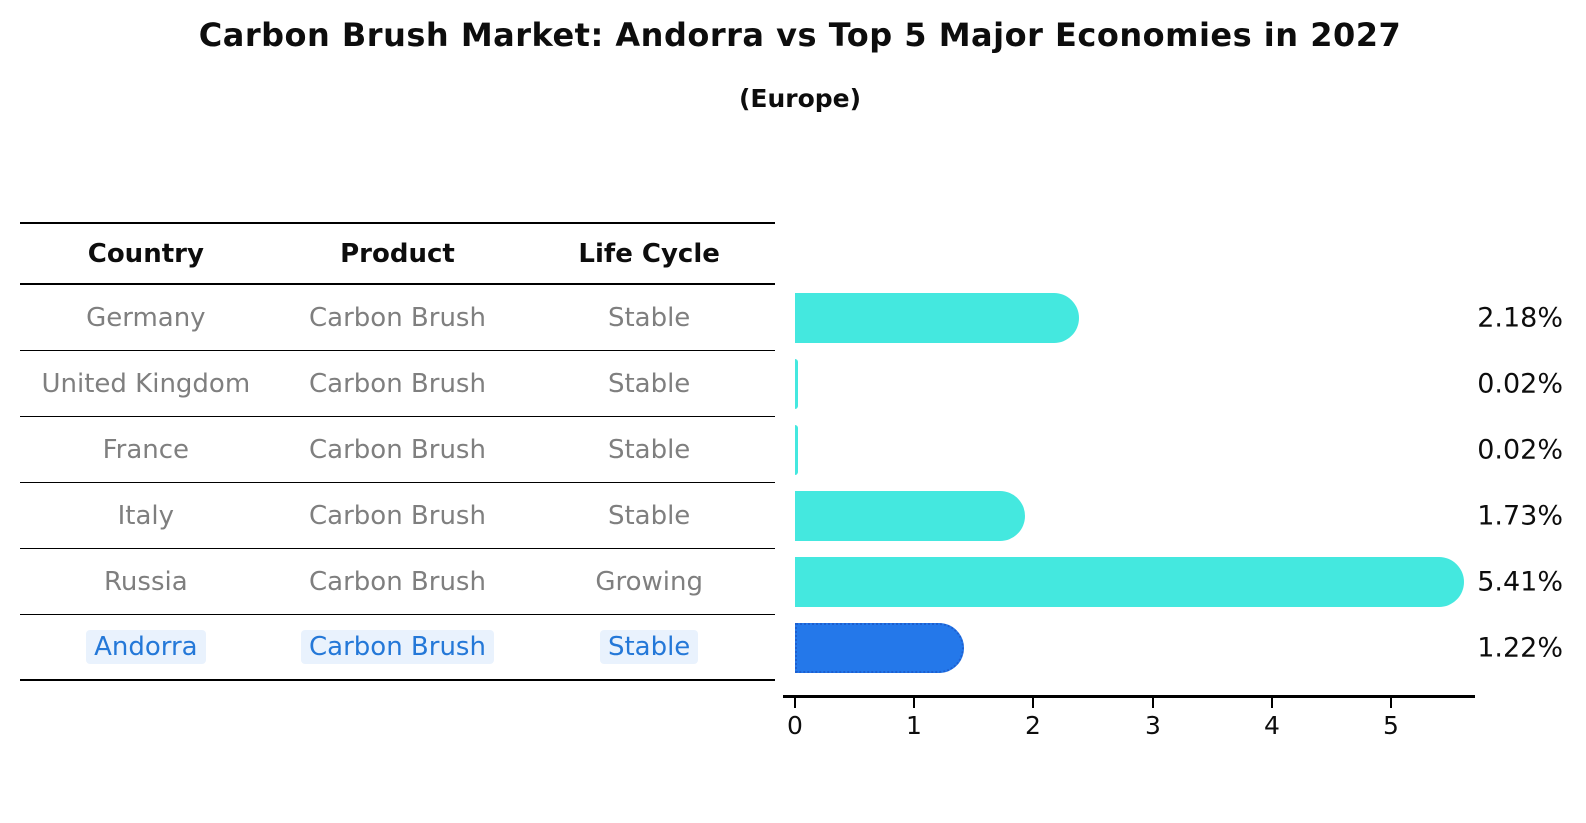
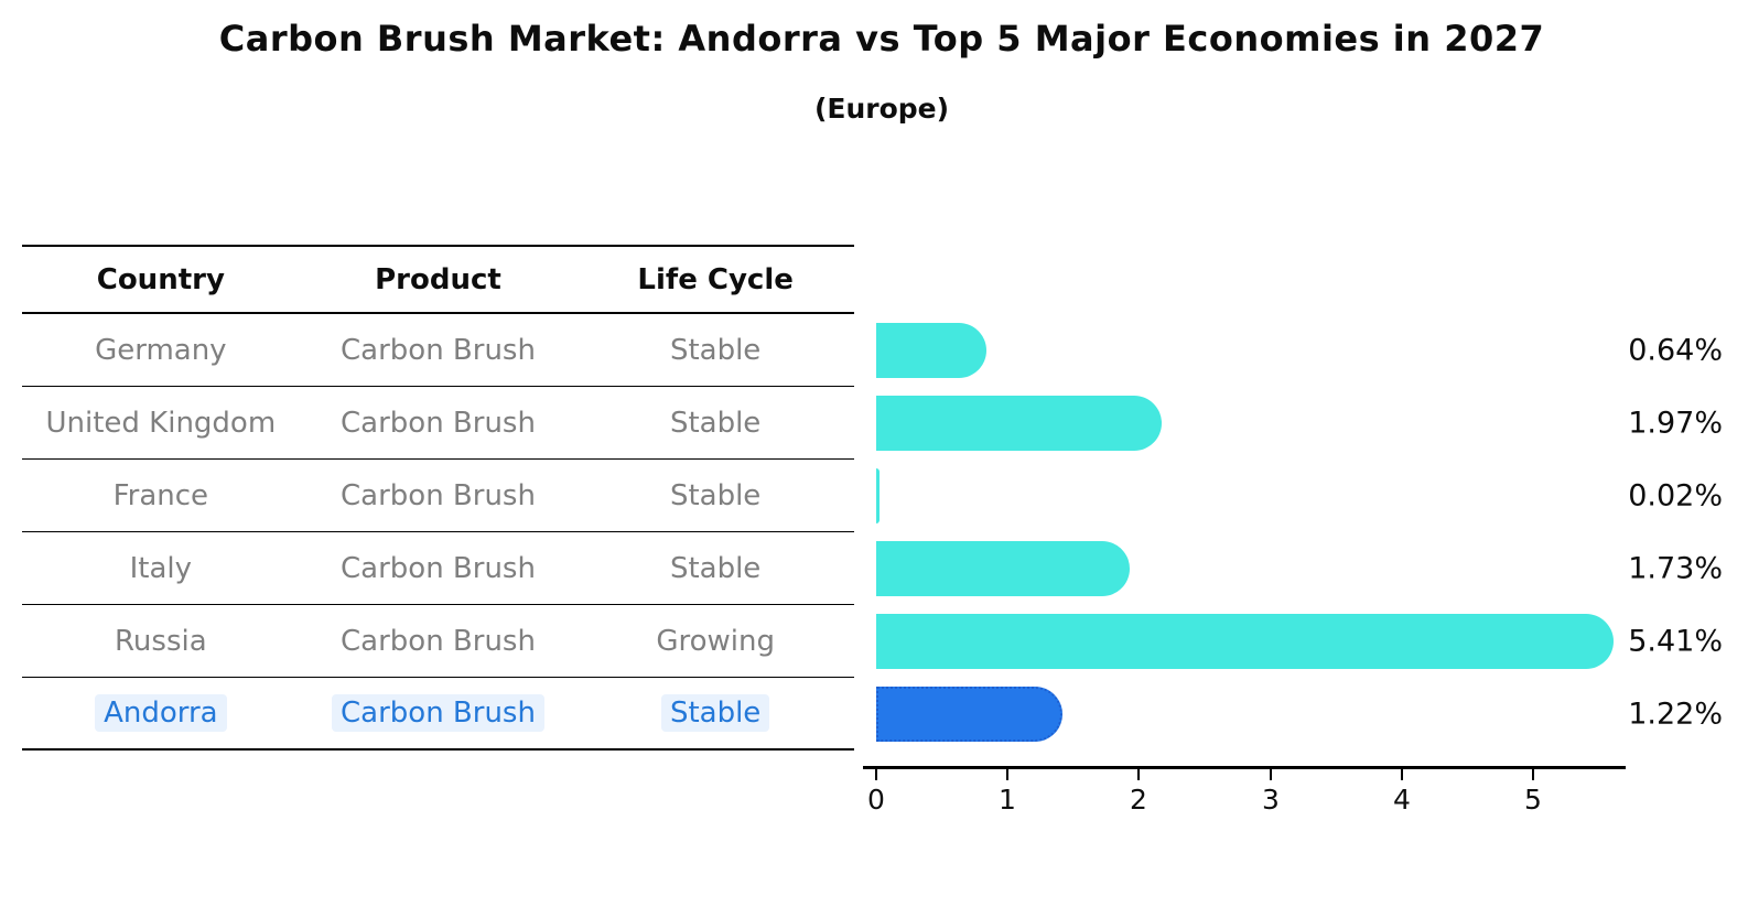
Germany: 2.18% -> 0.64%
United Kingdom: 0.02% -> 1.97%
